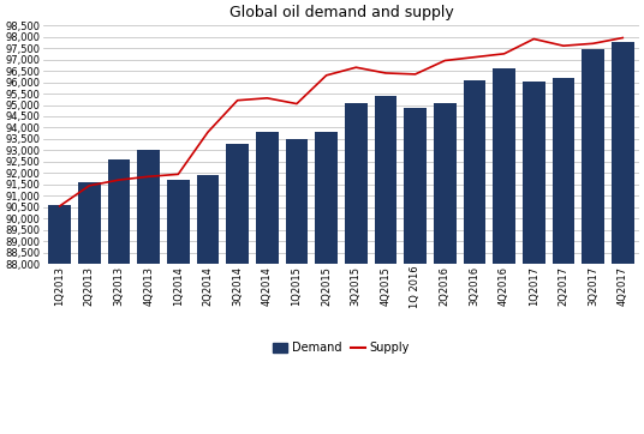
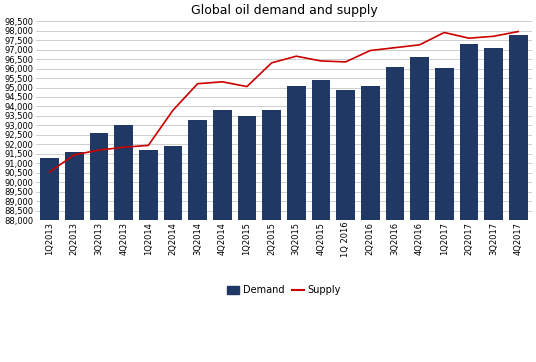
Demand/1Q2013: 90,600 -> 91,300
Demand/2Q2017: 96,200 -> 97,300
Demand/3Q2017: 97,400 -> 97,100
